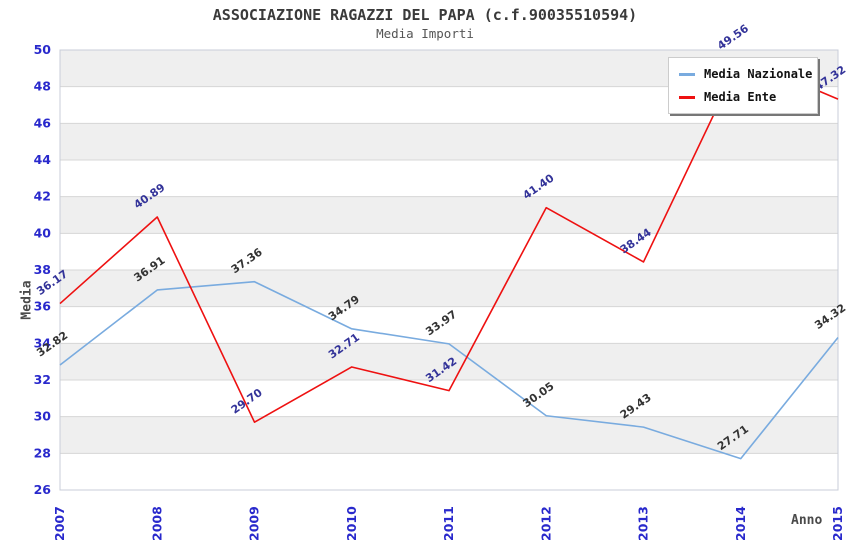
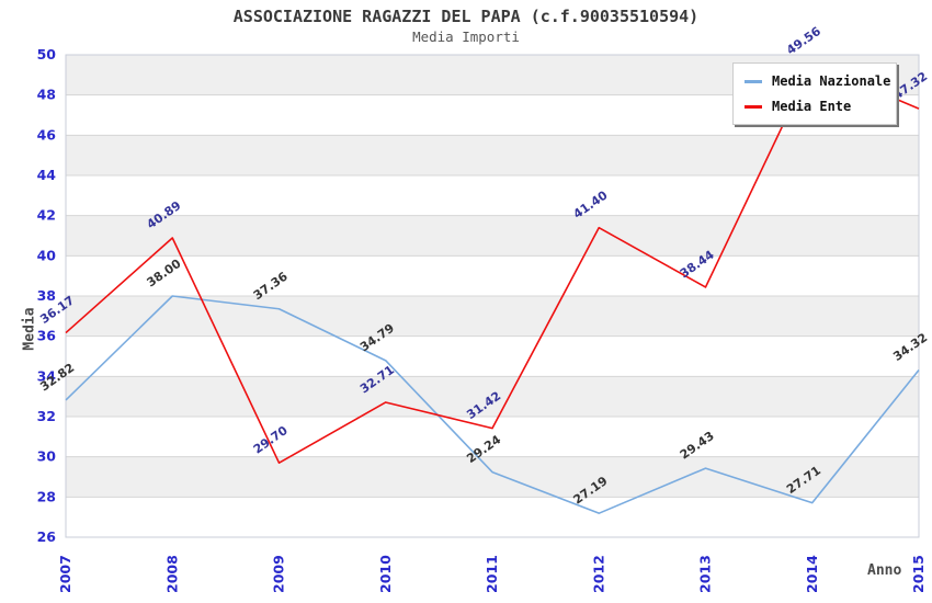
Media Nazionale/2008: 36.91 -> 38.00
Media Nazionale/2011: 33.97 -> 29.24
Media Nazionale/2012: 30.05 -> 27.19
